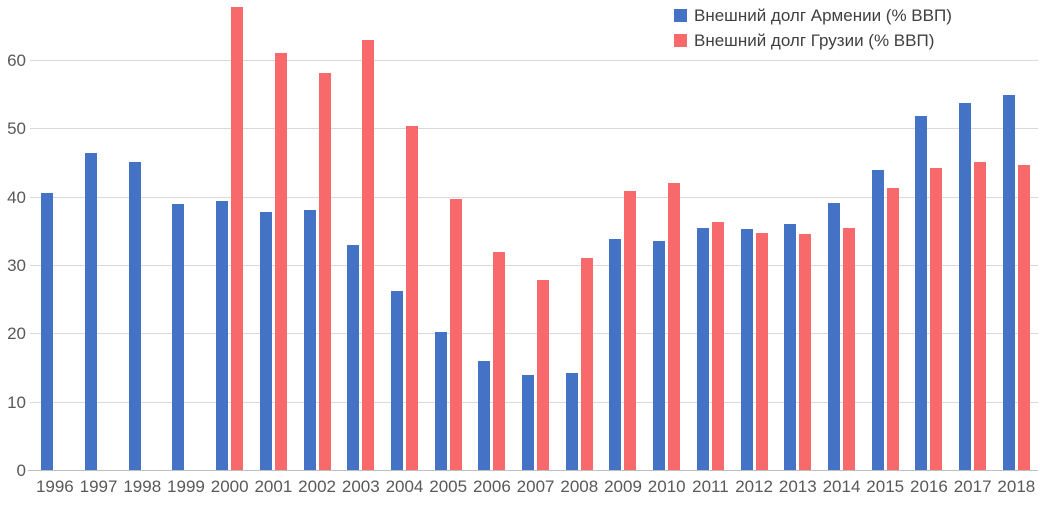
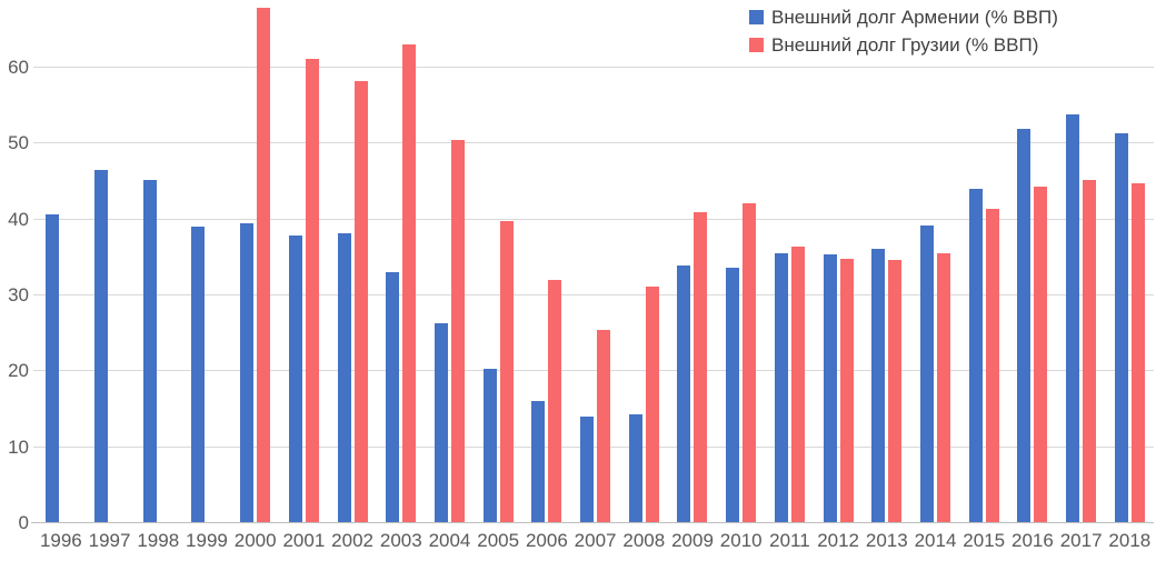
Внешний долг Грузии (% ВВП)/2007: 28 -> 25
Внешний долг Армении (% ВВП)/2018: 55 -> 51
